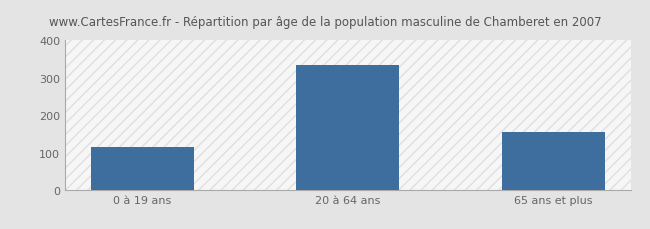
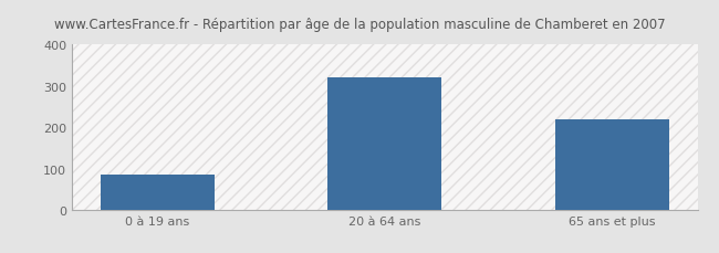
0 à 19 ans: 115 -> 85
20 à 64 ans: 335 -> 320
65 ans et plus: 155 -> 220
